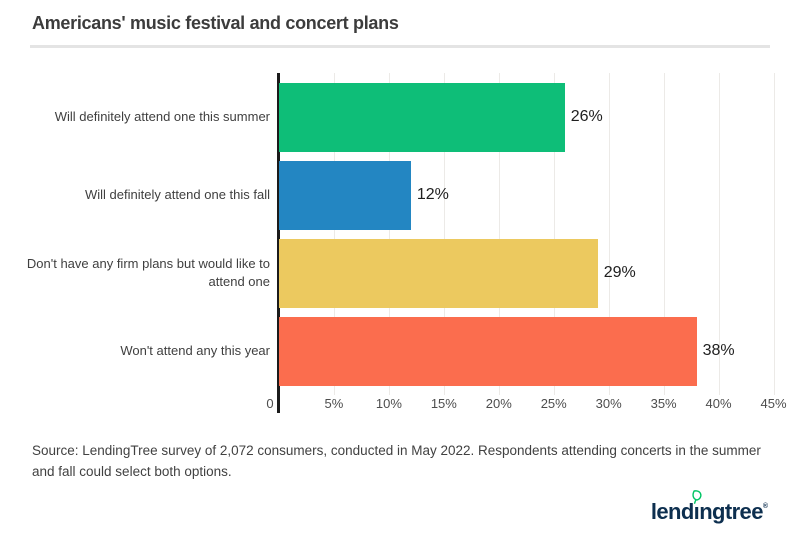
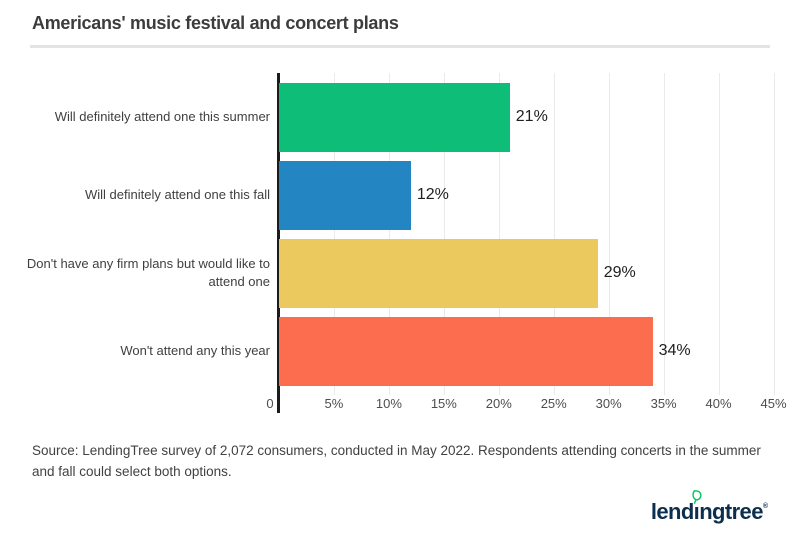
Will definitely attend one this summer: 26% -> 21%
Won't attend any this year: 38% -> 34%
